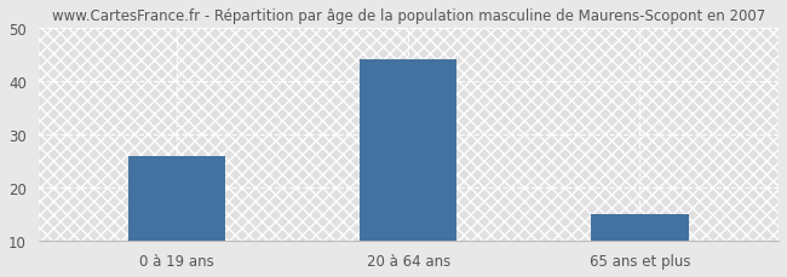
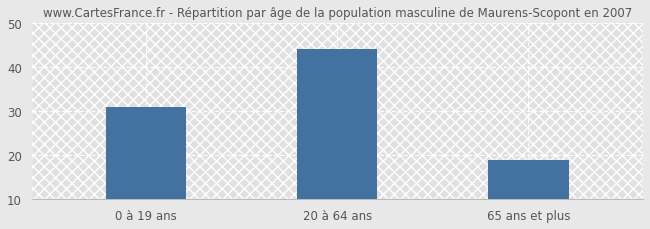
0 à 19 ans: 26 -> 31
65 ans et plus: 15 -> 19
